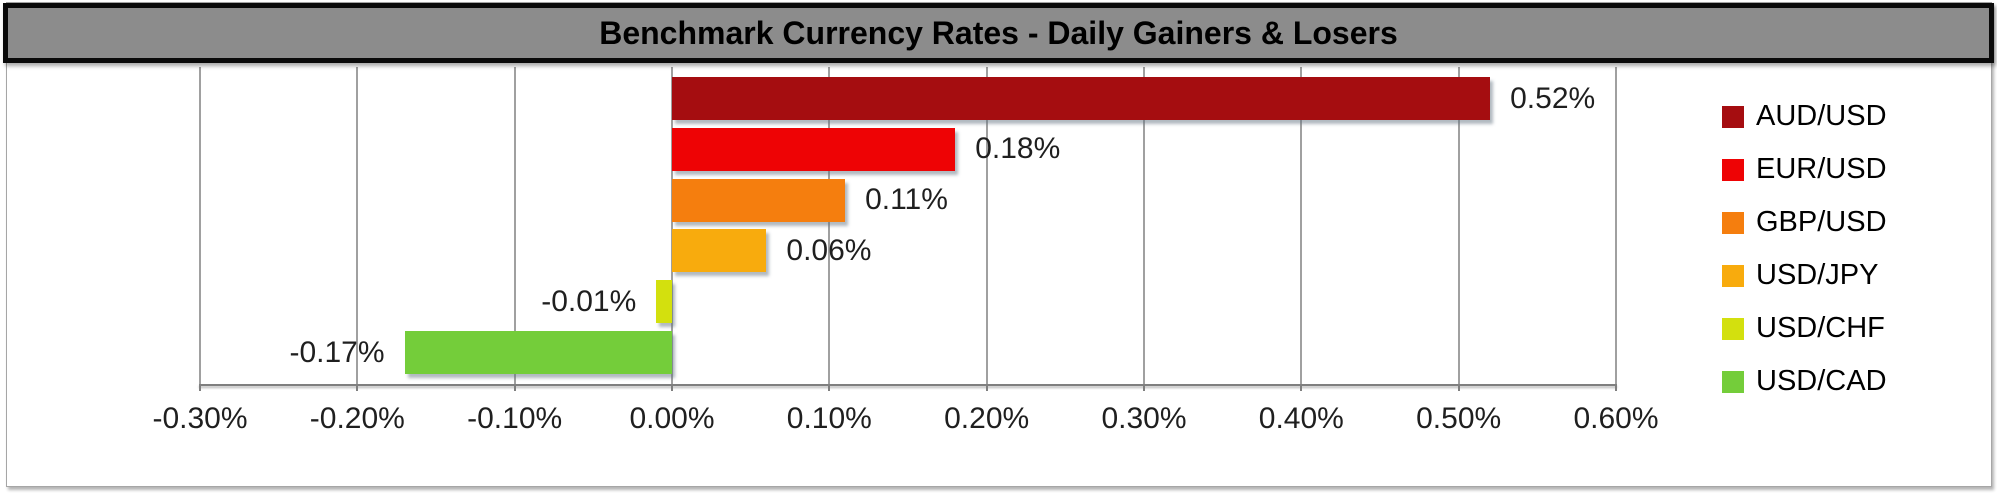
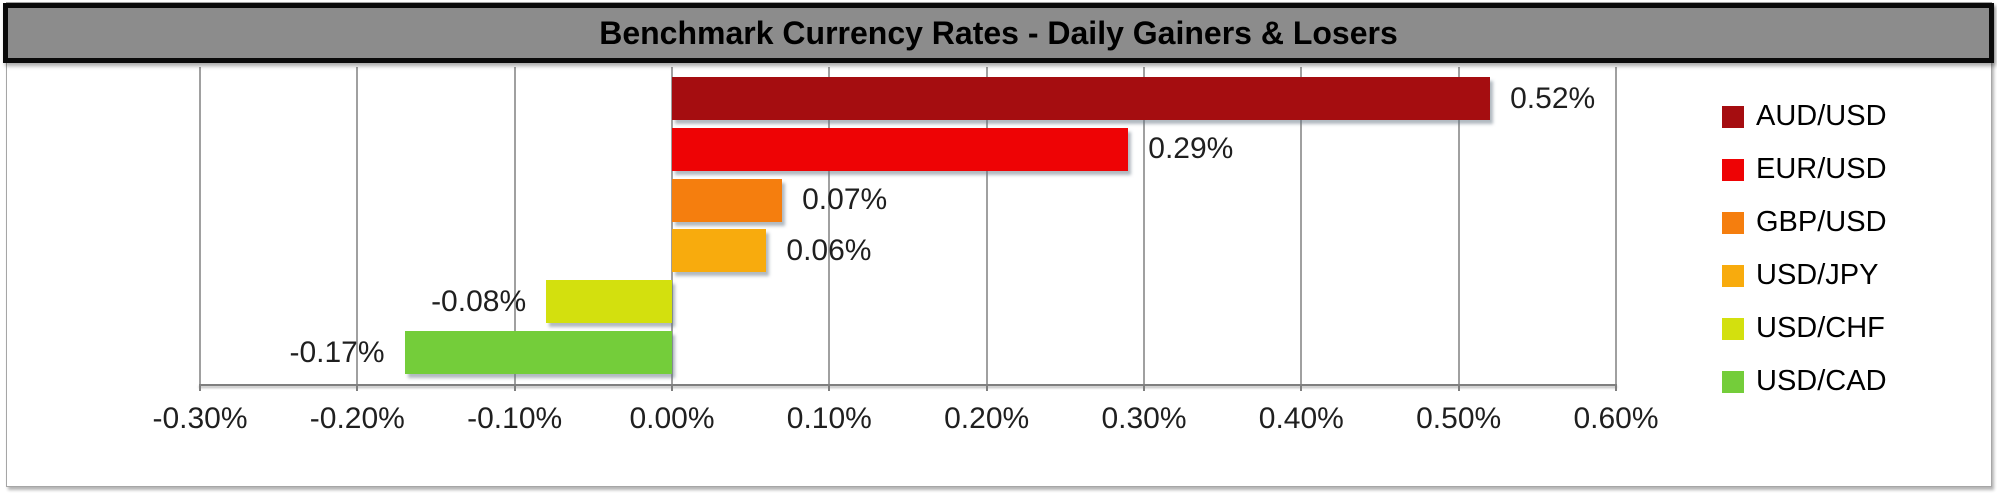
EUR/USD: 0.18% -> 0.29%
GBP/USD: 0.11% -> 0.07%
USD/CHF: -0.01% -> -0.08%
